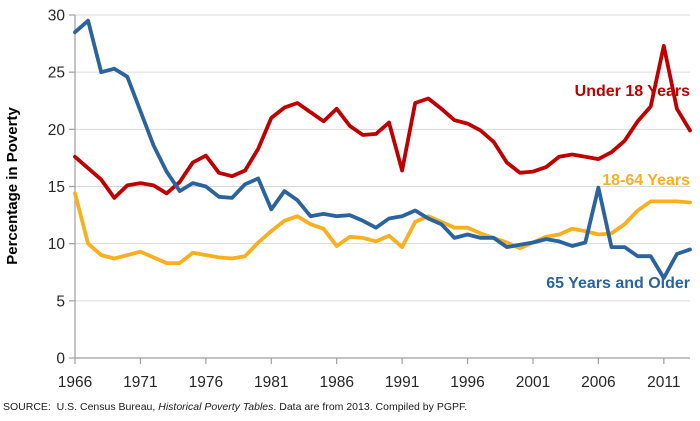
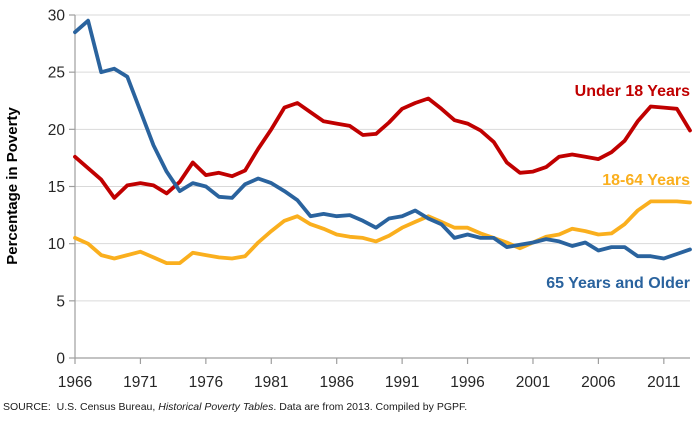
18-64 Years/1966: 14.4 -> 10.5
Under 18 Years/1976: 17.7 -> 16.0
Under 18 Years/1981: 21.0 -> 20.0
65 Years and Older/1981: 13.0 -> 15.3
Under 18 Years/1986: 21.8 -> 20.5
18-64 Years/1986: 9.8 -> 10.8
Under 18 Years/1991: 16.4 -> 21.8
18-64 Years/1991: 9.7 -> 11.4
65 Years and Older/2006: 14.9 -> 9.4
Under 18 Years/2011: 27.3 -> 21.9
65 Years and Older/2011: 7.0 -> 8.7
